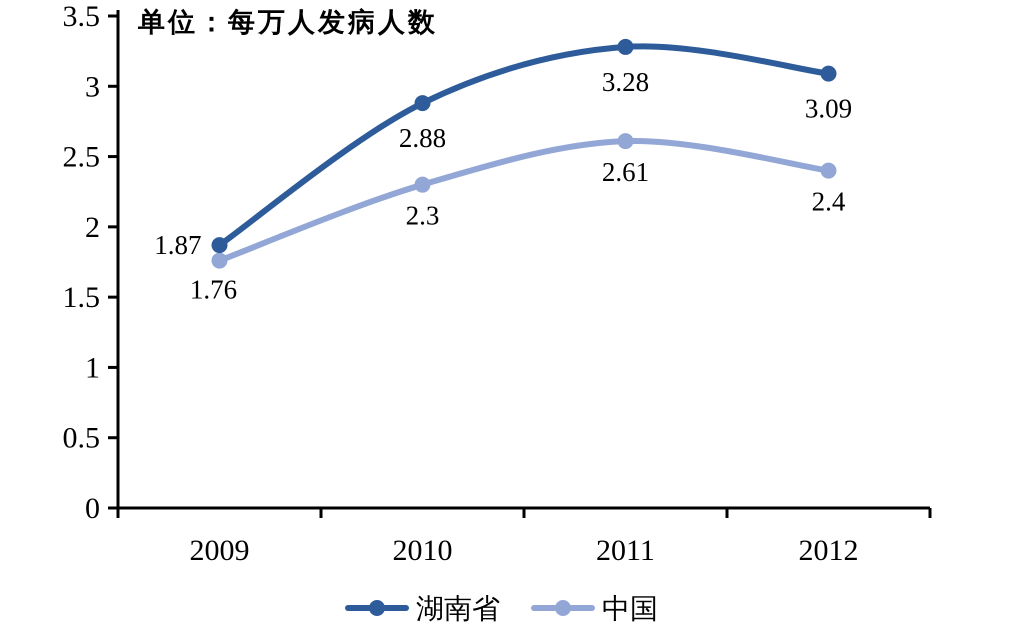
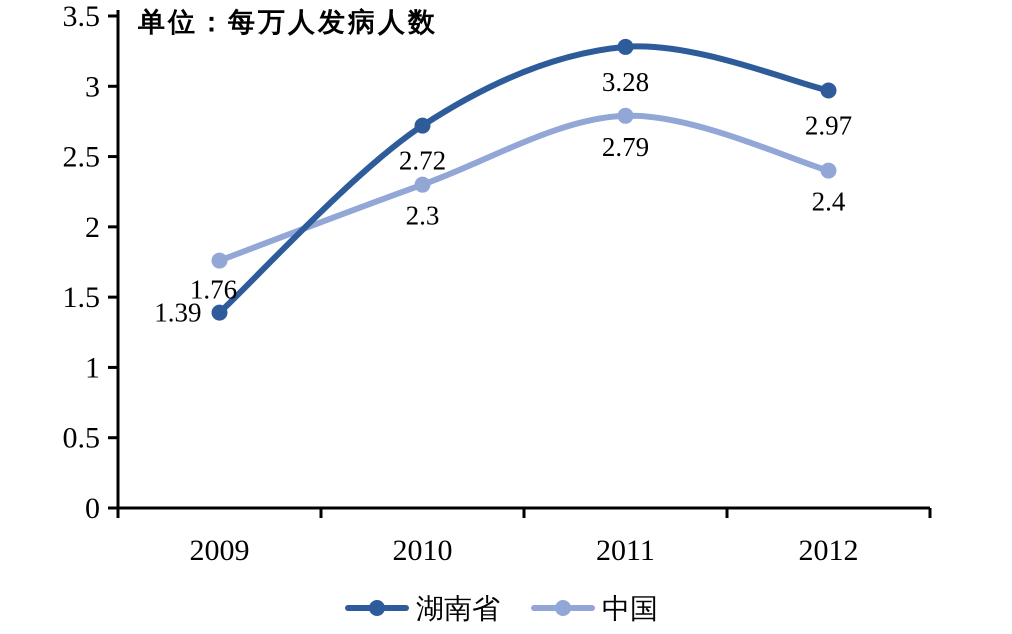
湖南省/2009: 1.87 -> 1.39
湖南省/2010: 2.88 -> 2.72
中国/2011: 2.61 -> 2.79
湖南省/2012: 3.09 -> 2.97
